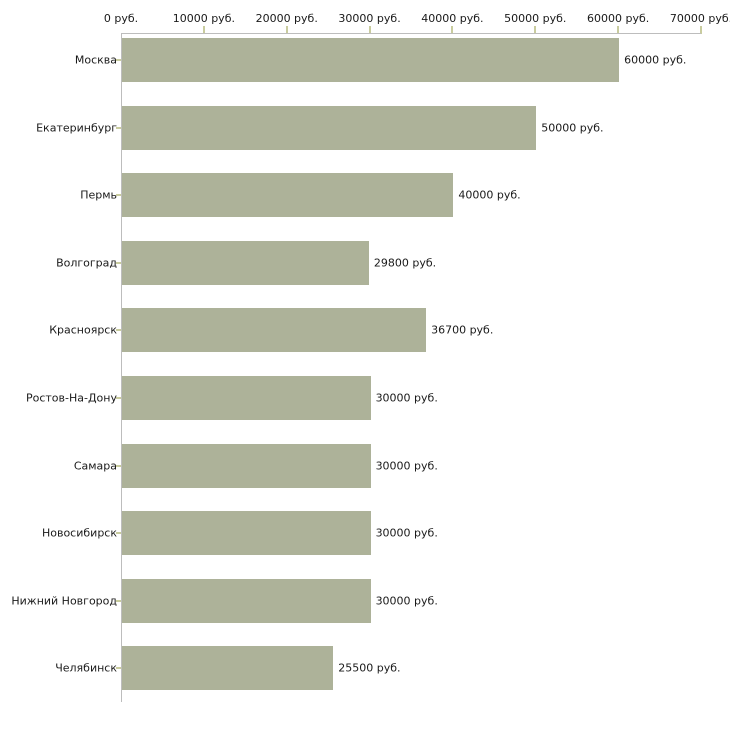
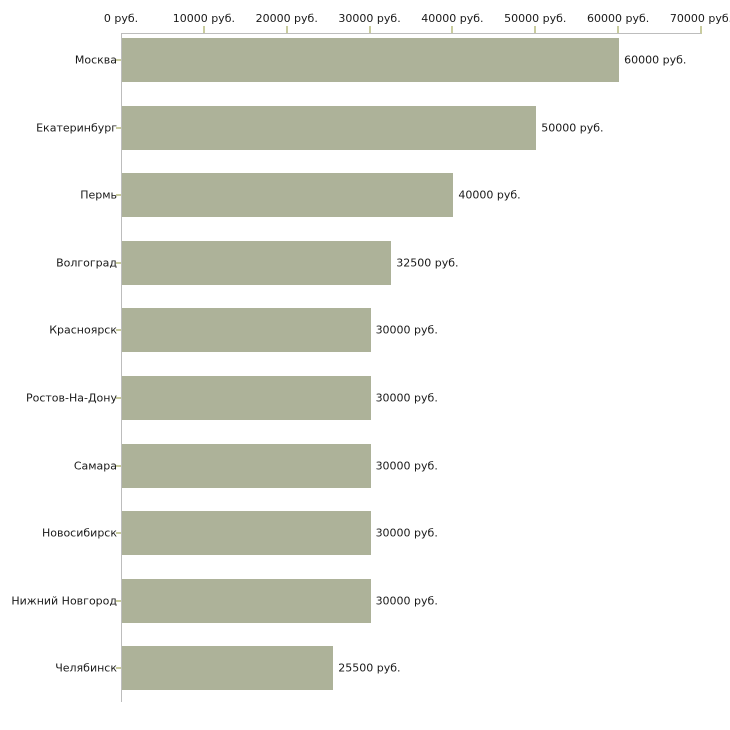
Волгоград: 29800 -> 32500
Красноярск: 36700 -> 30000
